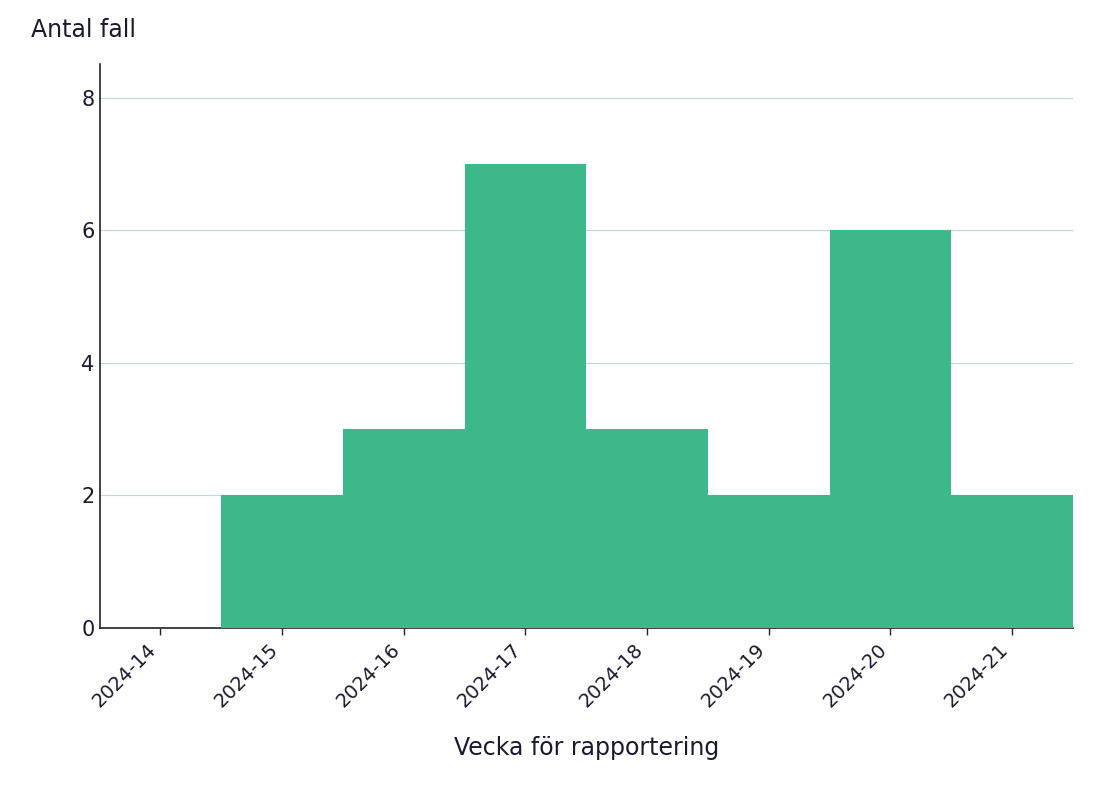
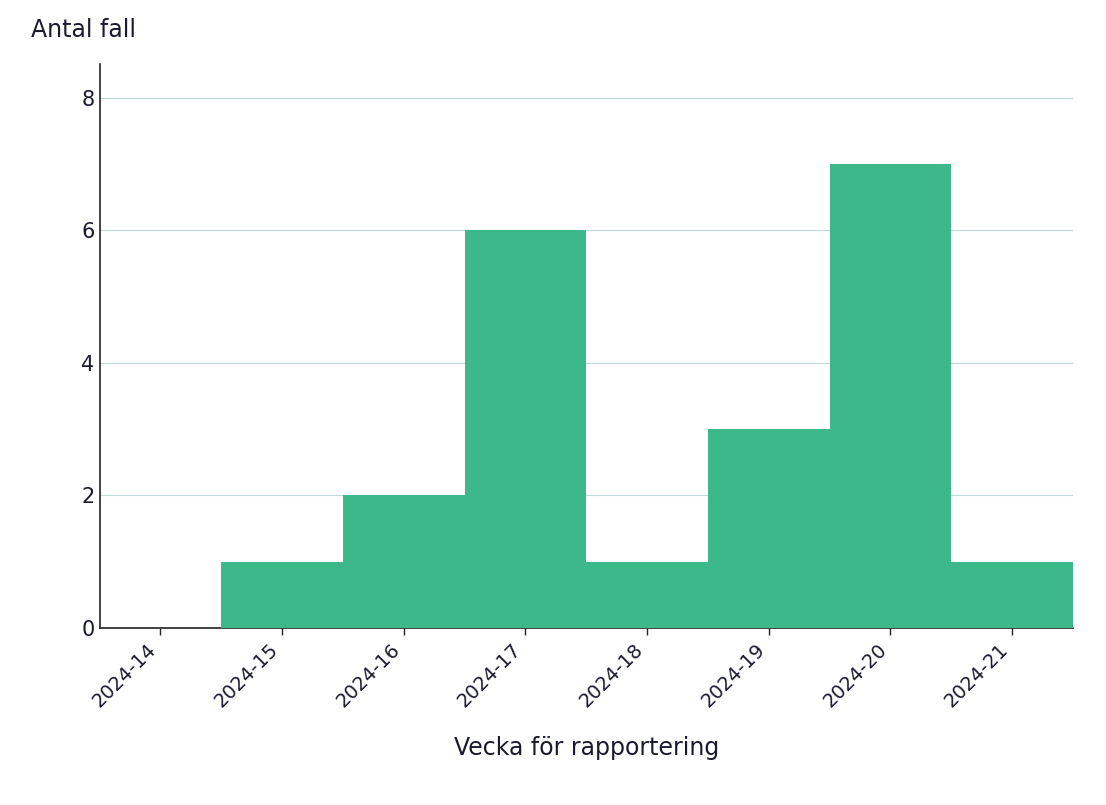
2024-15: 2 -> 1
2024-16: 3 -> 2
2024-17: 7 -> 6
2024-18: 3 -> 1
2024-19: 2 -> 3
2024-20: 6 -> 7
2024-21: 2 -> 1
